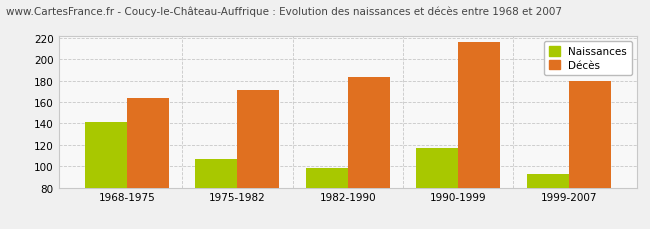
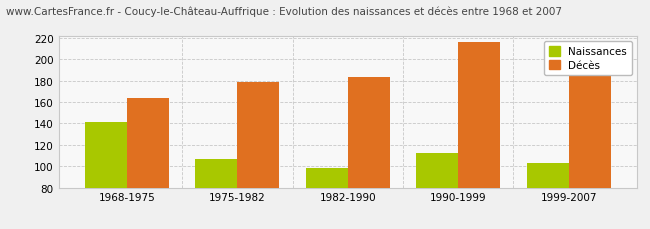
Décès/1975-1982: 171 -> 179
Naissances/1990-1999: 117 -> 112
Naissances/1999-2007: 93 -> 103
Décès/1999-2007: 180 -> 185
